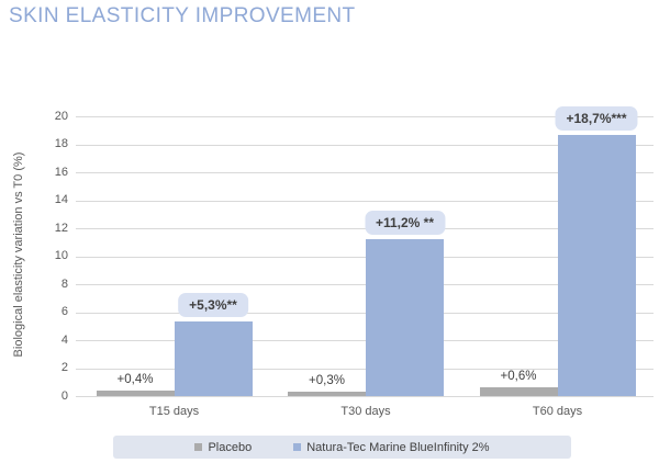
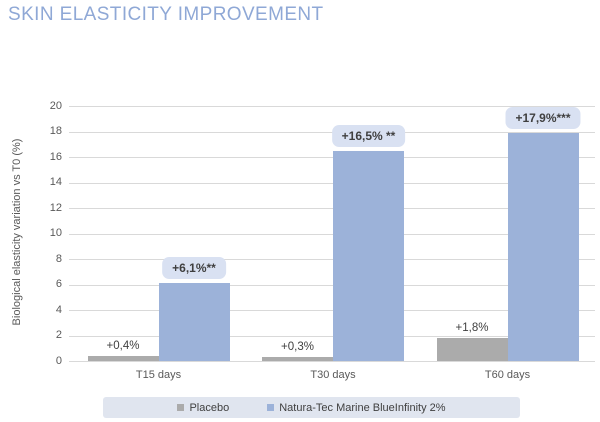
Natura-Tec Marine BlueInfinity 2%/T15 days: +5,3 -> +6,1
Natura-Tec Marine BlueInfinity 2%/T30 days: +11,2% -> +16,5%
Placebo/T60 days: +0,6% -> +1,8%
Natura-Tec Marine BlueInfinity 2%/T60 days: +18,7 -> +17,9
